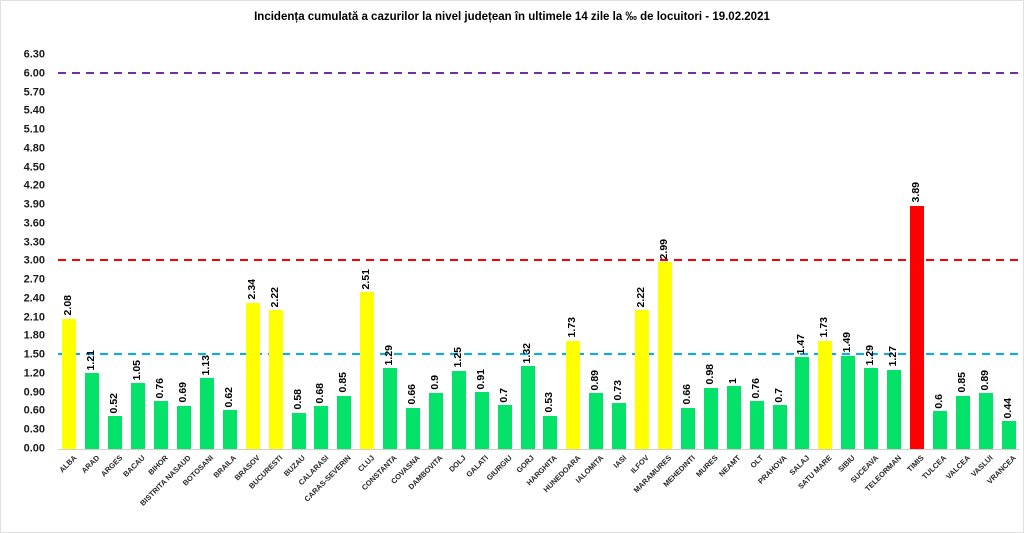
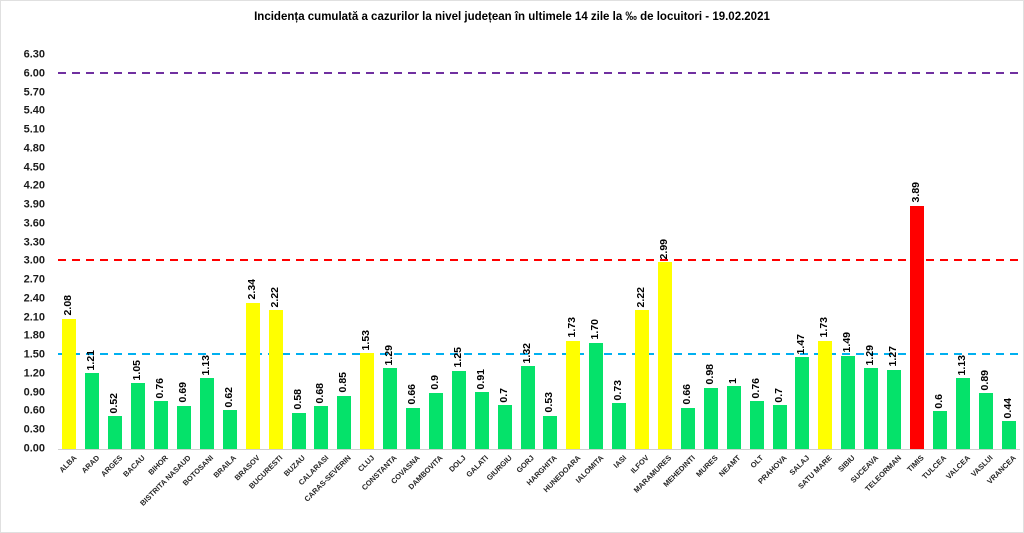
CLUJ: 2.51 -> 1.53
IALOMITA: 0.89 -> 1.70
VALCEA: 0.85 -> 1.13
